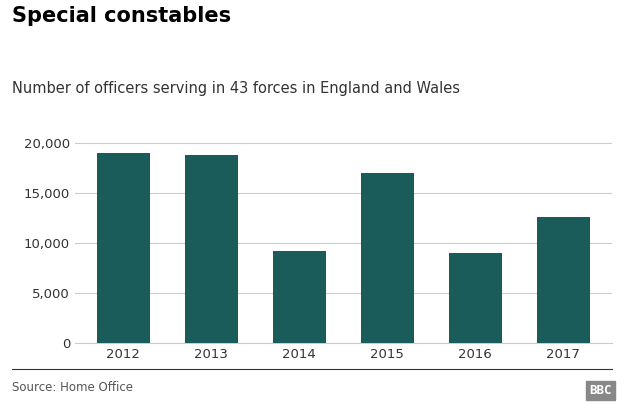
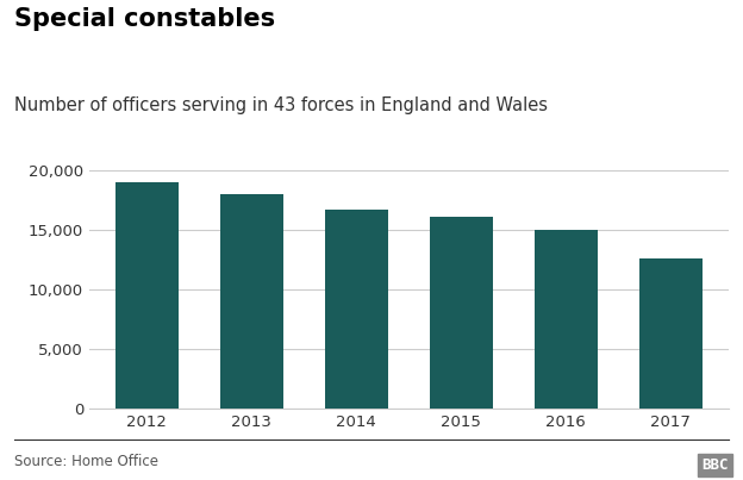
2013: 18,800 -> 18,000
2014: 9,200 -> 16,700
2015: 17,000 -> 16,100
2016: 9,000 -> 15,000
